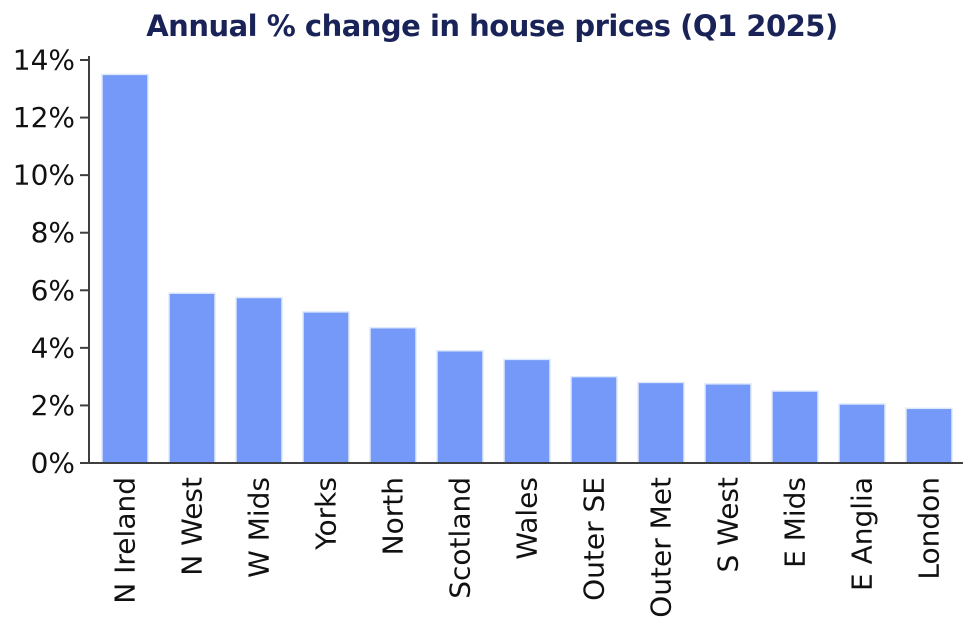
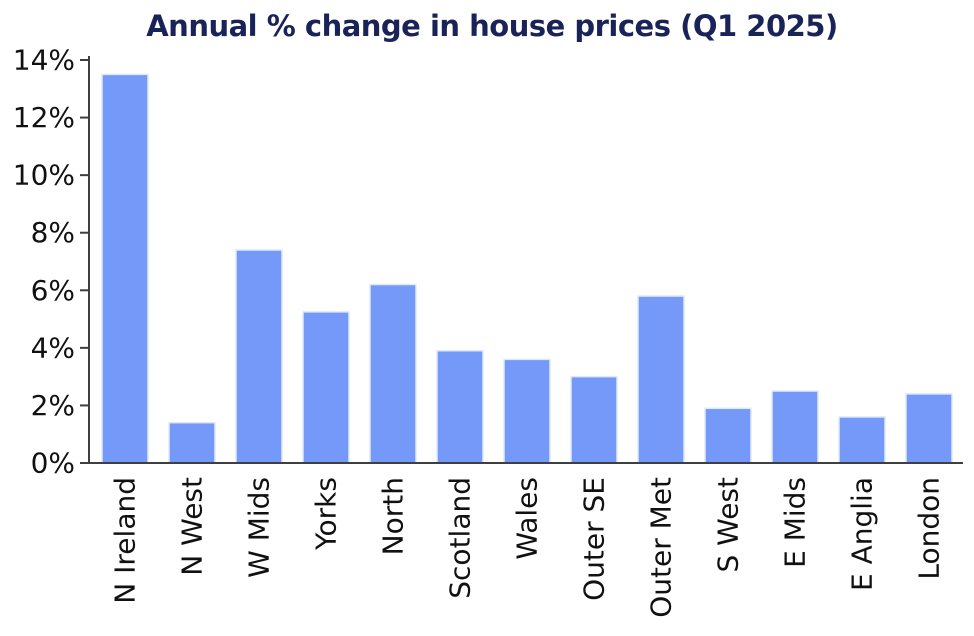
N West: 5.9% -> 1.4%
W Mids: 5.8% -> 7.4%
North: 4.7% -> 6.2%
Outer Met: 2.8% -> 5.8%
S West: 2.8% -> 1.9%
E Anglia: 2.0% -> 1.6%
London: 1.9% -> 2.4%
